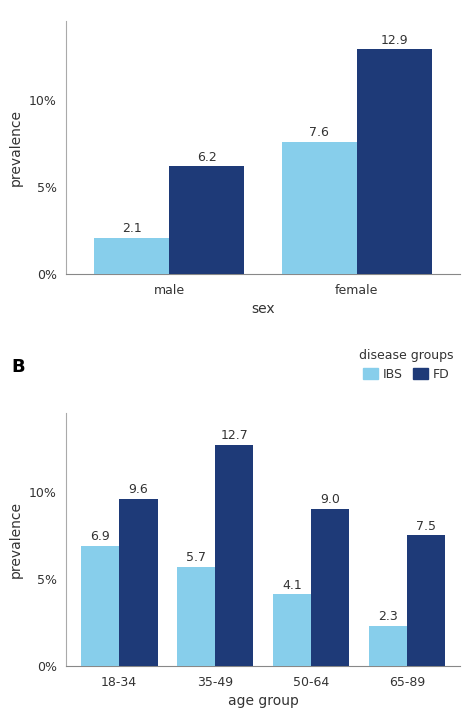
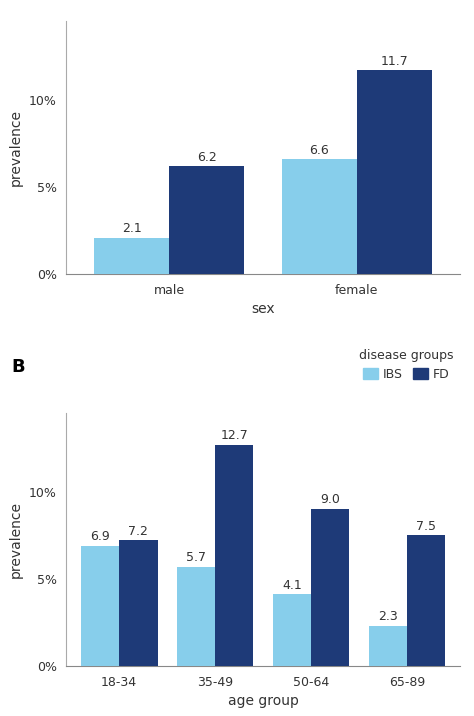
IBS/female: 7.6 -> 6.6
FD/female: 12.9 -> 11.7
FD/18-34: 9.6 -> 7.2
